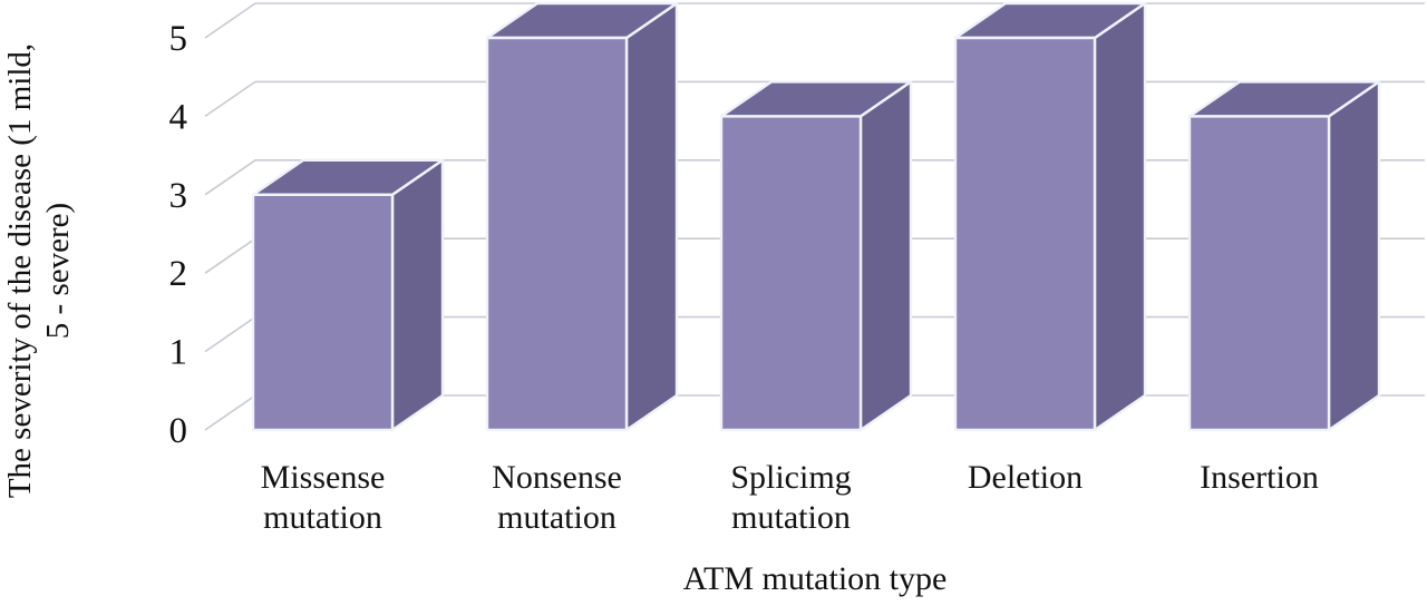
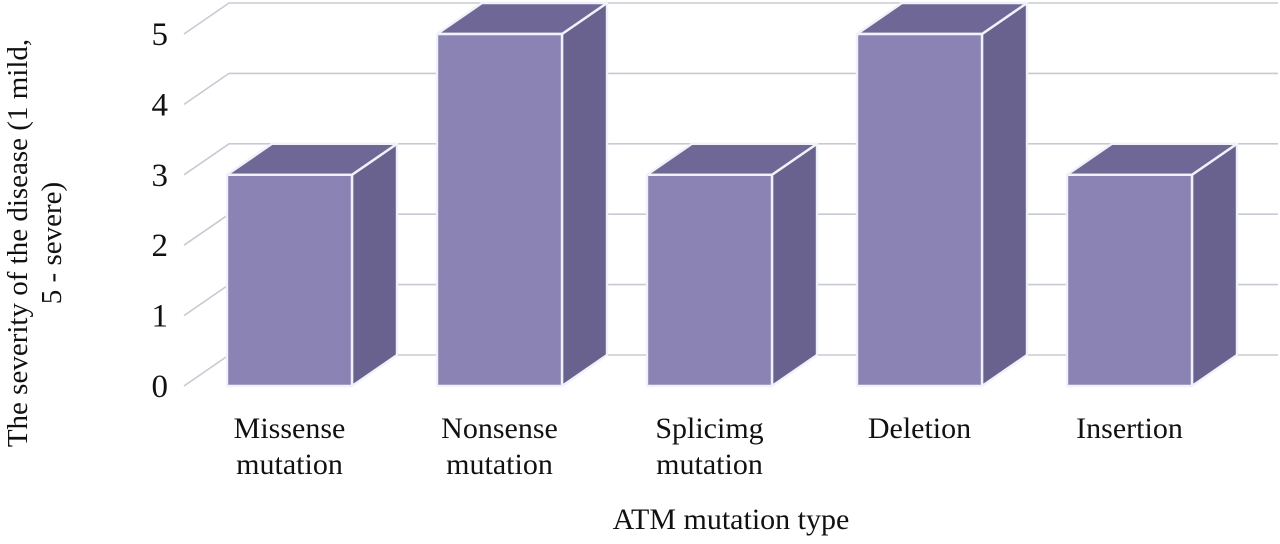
Splicimg mutation: 4 -> 3
Insertion: 4 -> 3
